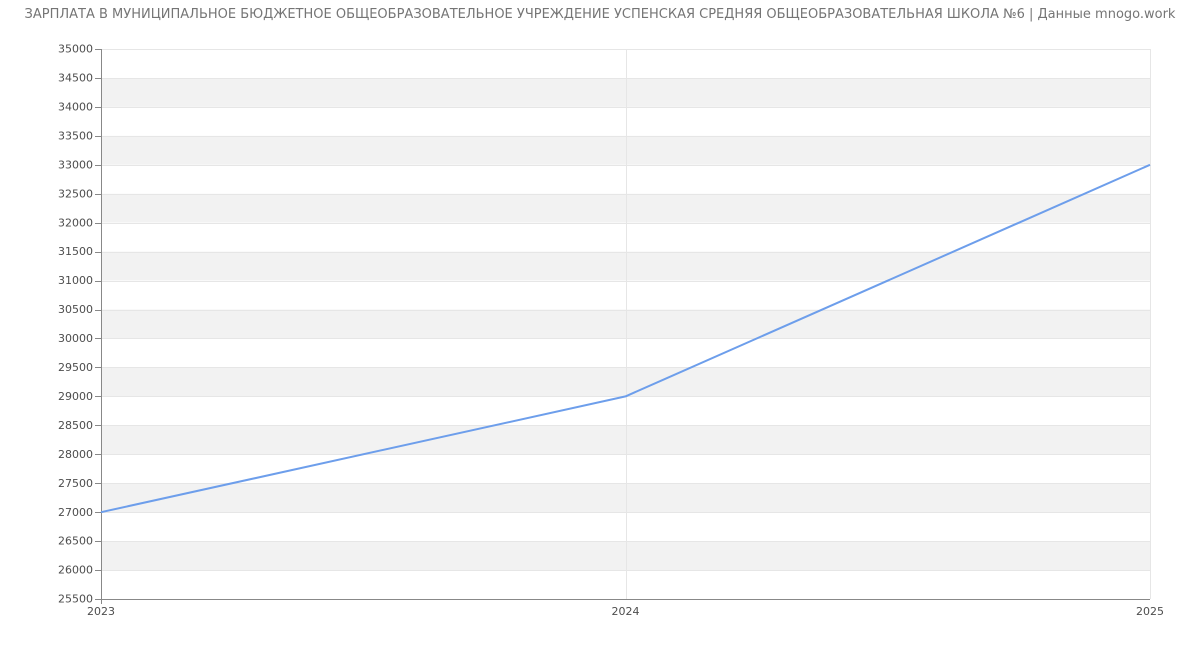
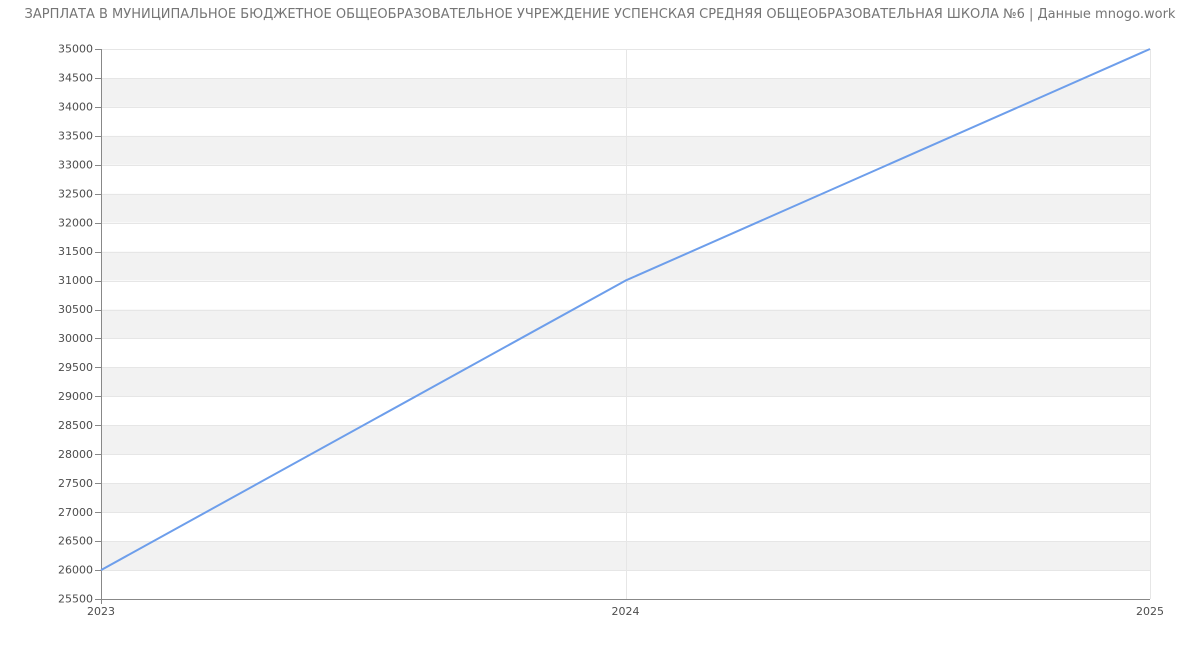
2023: 27000 -> 26000
2024: 29000 -> 31000
2025: 33000 -> 35000
